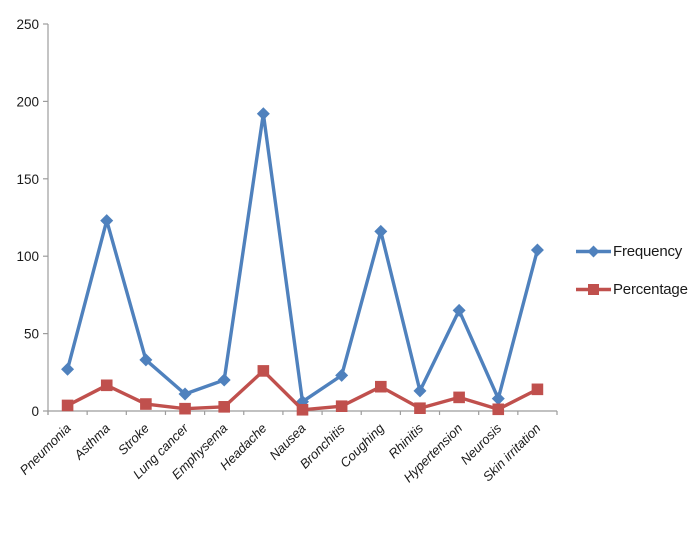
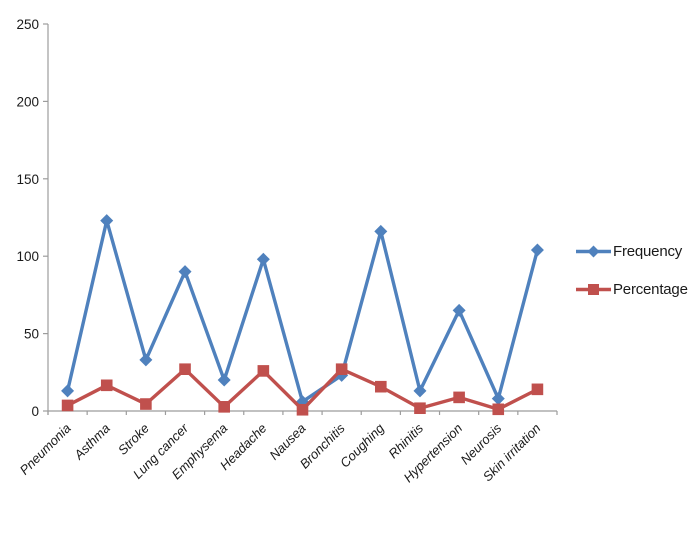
Frequency/Pneumonia: 27 -> 13
Frequency/Lung cancer: 11 -> 90
Percentage/Lung cancer: 2 -> 27
Frequency/Headache: 192 -> 98
Percentage/Bronchitis: 3 -> 27
